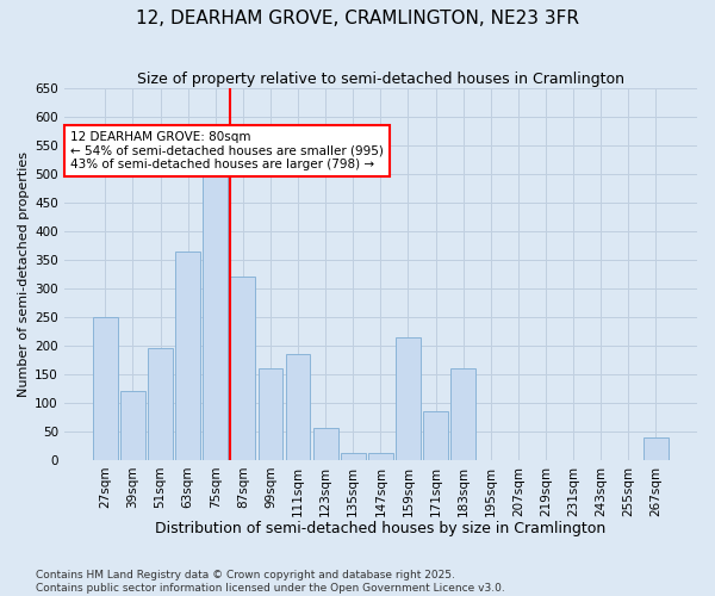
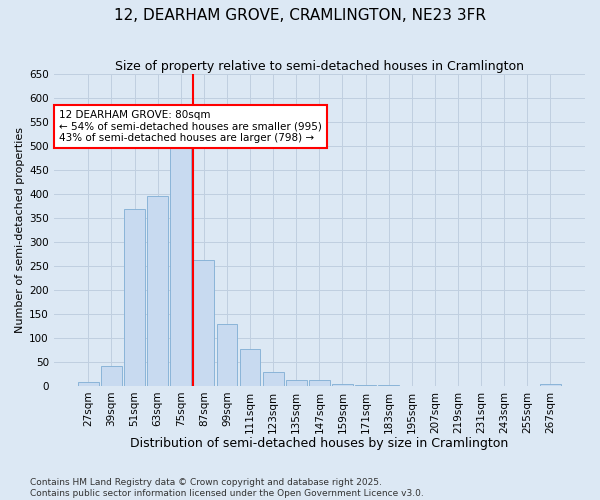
27sqm: 250 -> 8
39sqm: 120 -> 42
51sqm: 195 -> 368
63sqm: 365 -> 395
87sqm: 320 -> 263
99sqm: 160 -> 130
111sqm: 185 -> 77
123sqm: 55 -> 28
159sqm: 215 -> 3
171sqm: 85 -> 1
183sqm: 160 -> 1
267sqm: 40 -> 3
